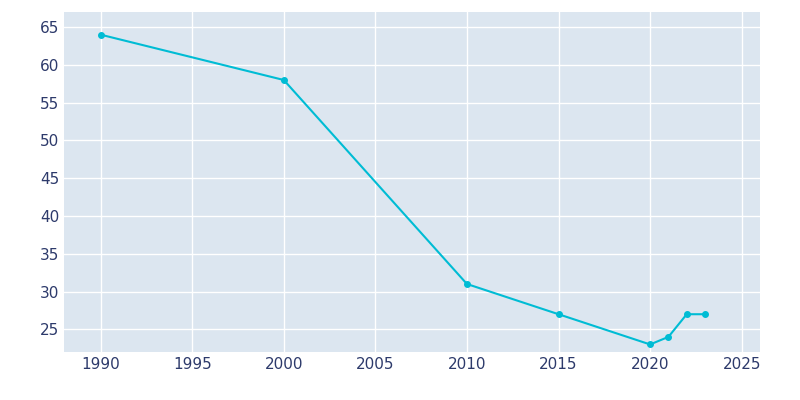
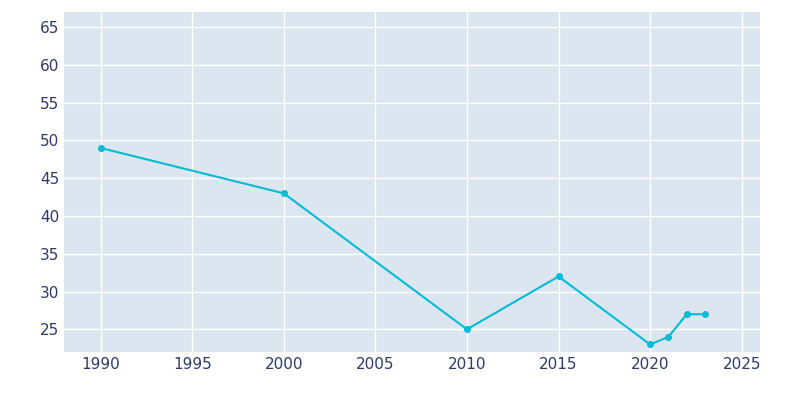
1990: 64 -> 49
2000: 58 -> 43
2010: 31 -> 25
2015: 27 -> 32
